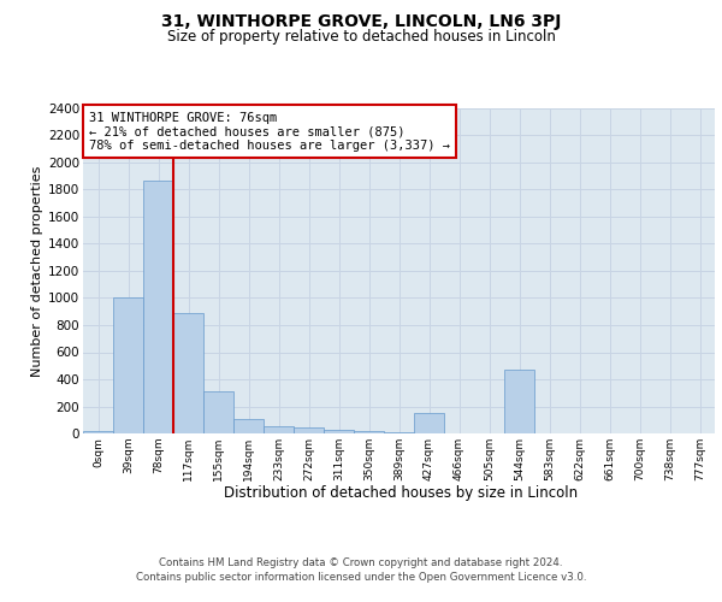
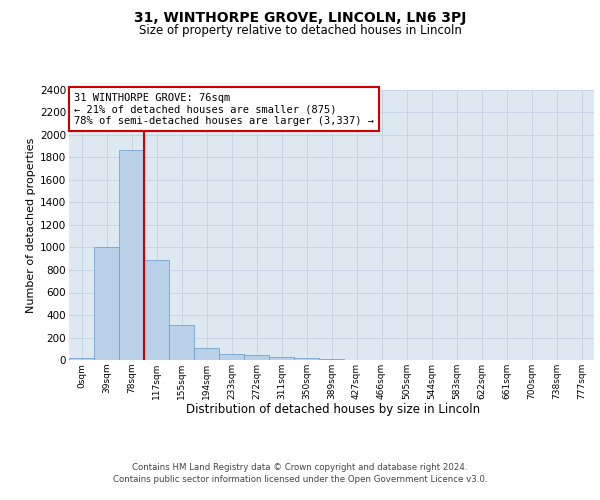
427sqm: 150 -> 0
544sqm: 470 -> 0
